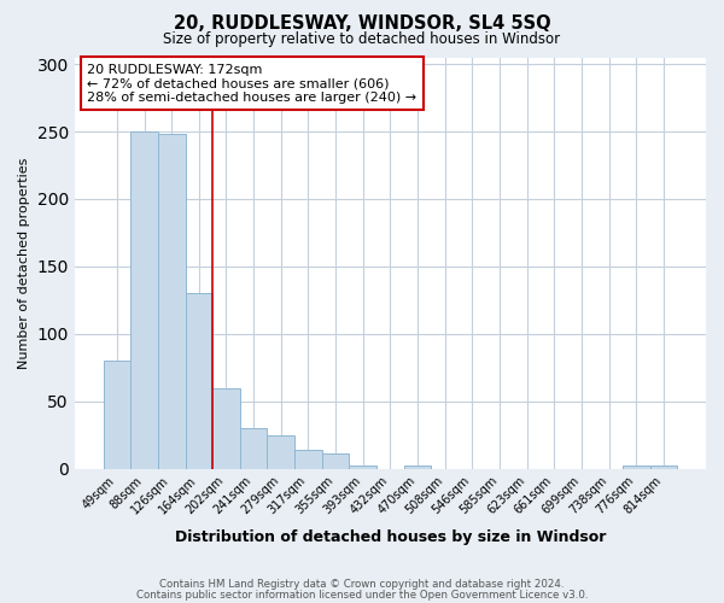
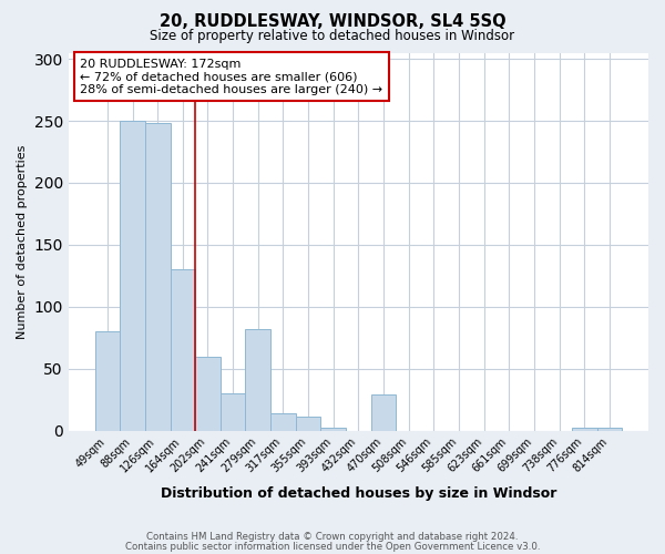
279sqm: 25 -> 82
470sqm: 2 -> 29
